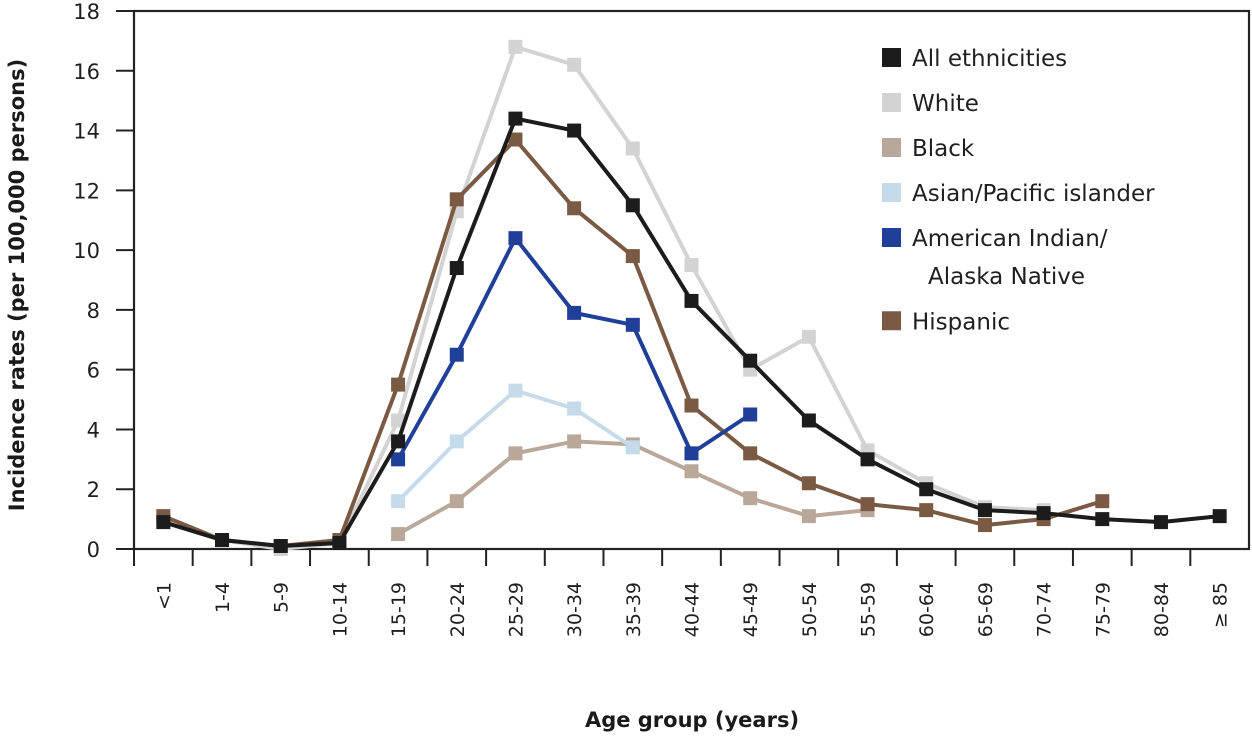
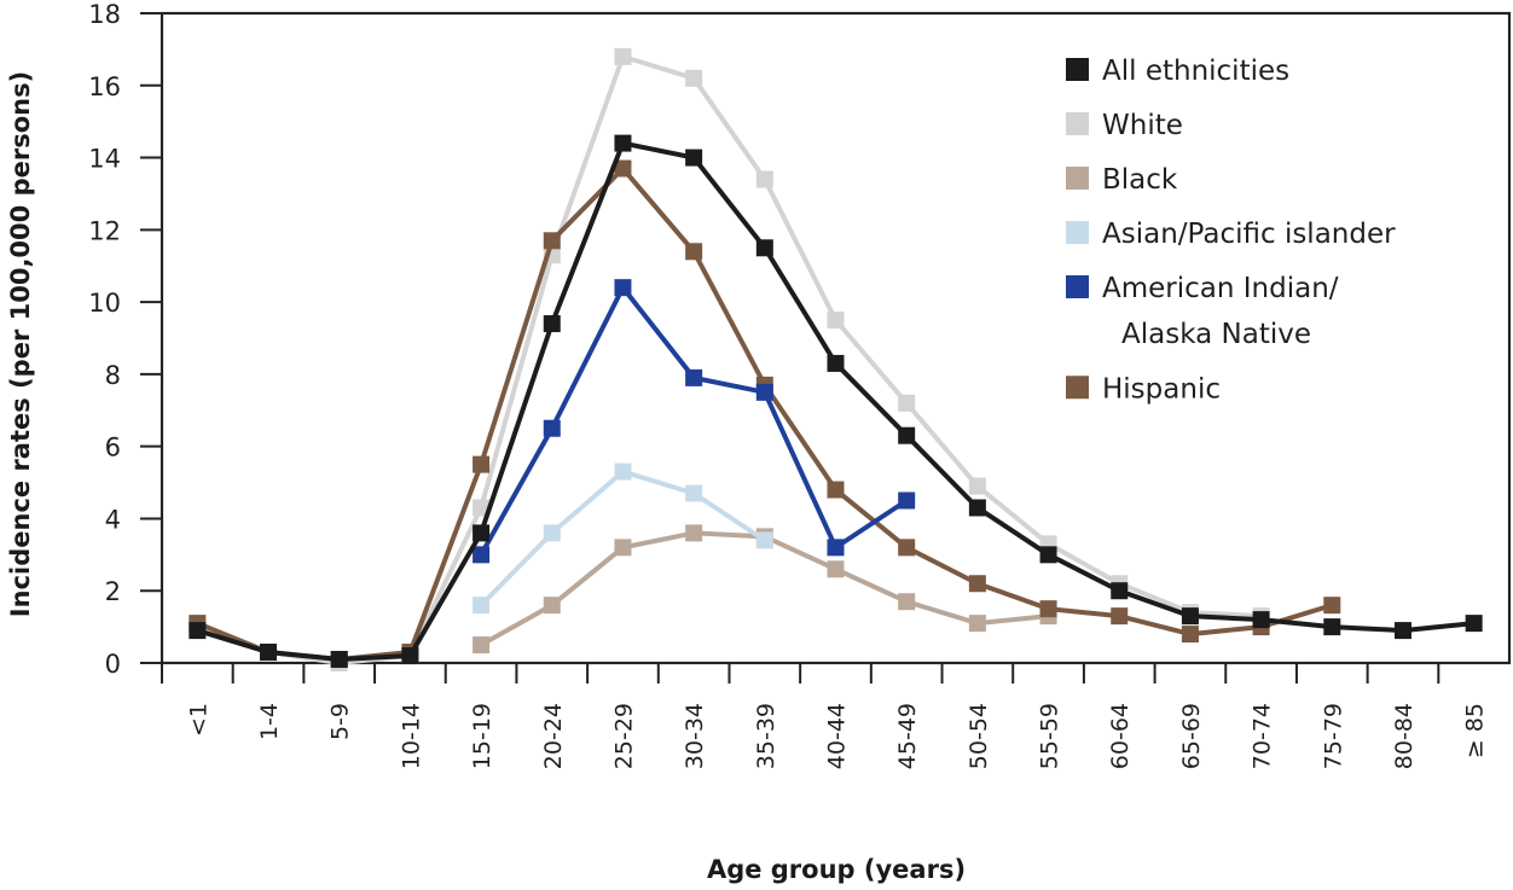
Hispanic/35-39: 9.8 -> 7.7
White/45-49: 6.0 -> 7.2
White/50-54: 7.1 -> 4.9
